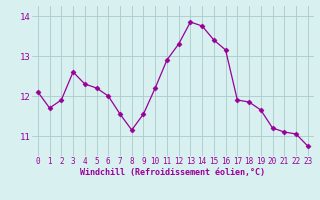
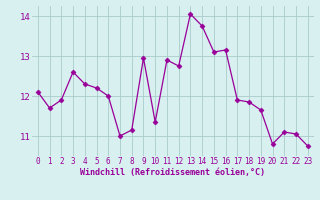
7: 11.55 -> 11.00
9: 11.55 -> 12.95
10: 12.20 -> 11.35
12: 13.30 -> 12.75
13: 13.85 -> 14.05
15: 13.40 -> 13.10
20: 11.20 -> 10.80
